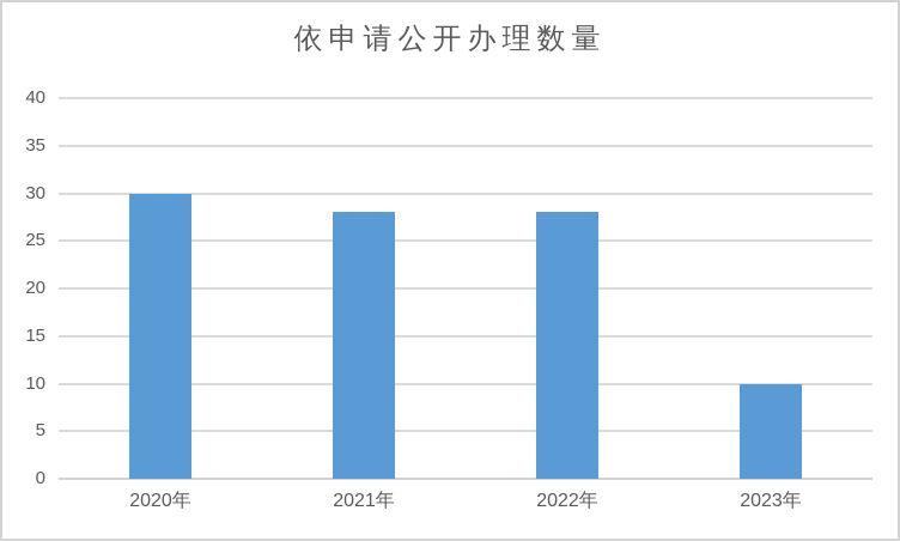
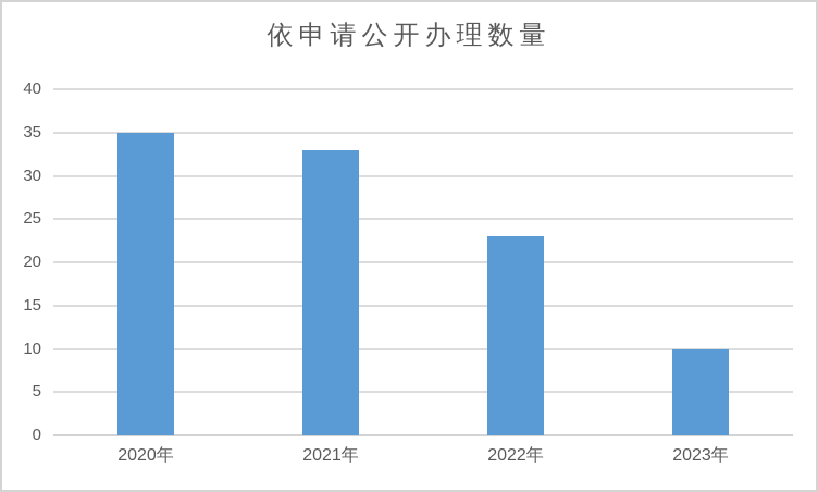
2020年: 30 -> 35
2021年: 28 -> 33
2022年: 28 -> 23
